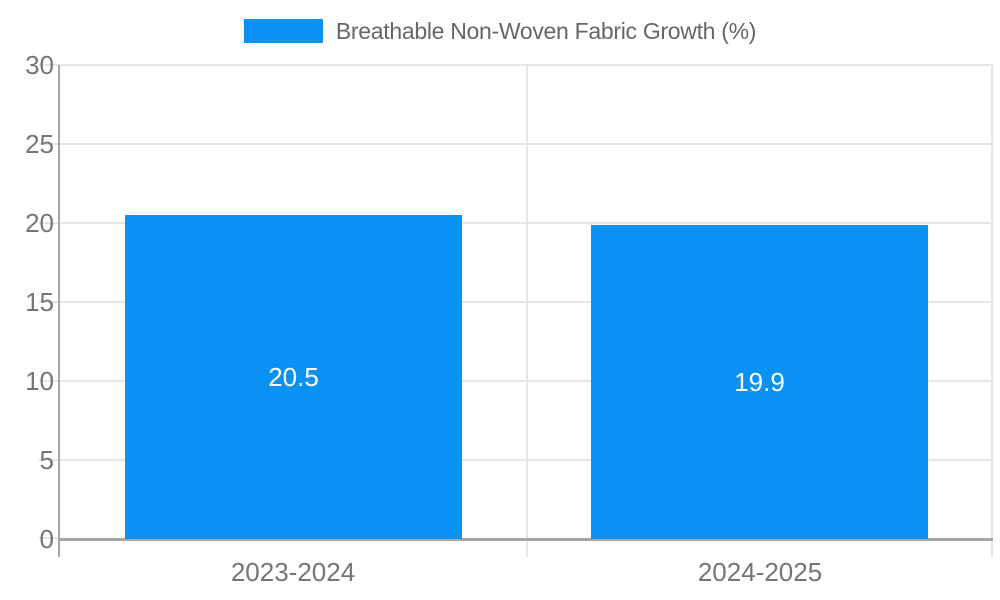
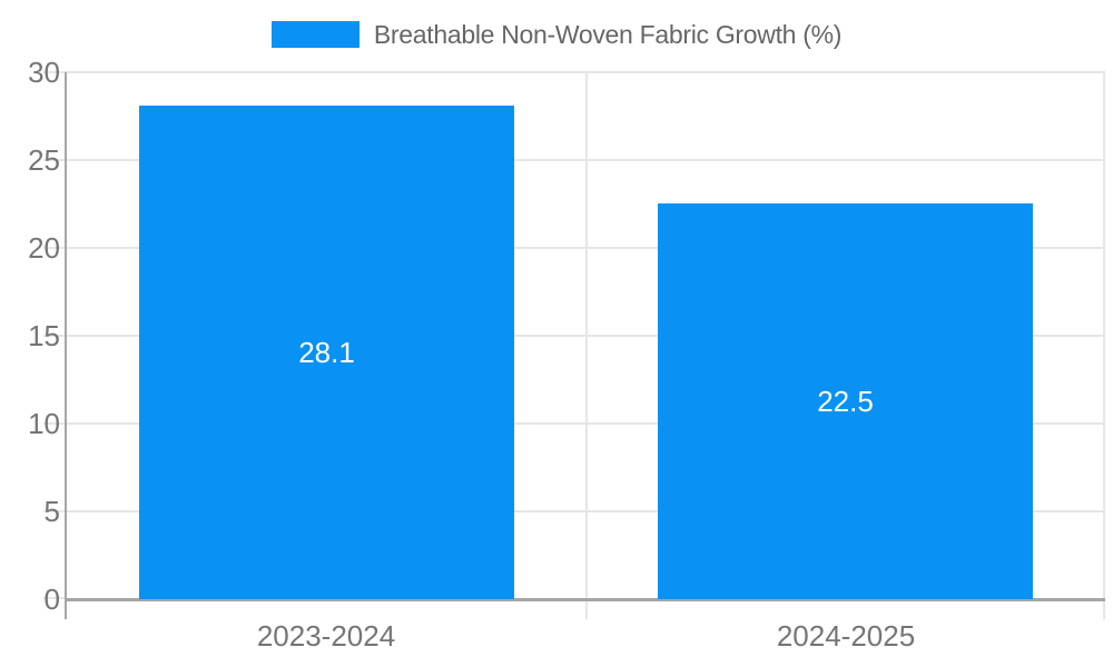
2023-2024: 20.5 -> 28.1
2024-2025: 19.9 -> 22.5
